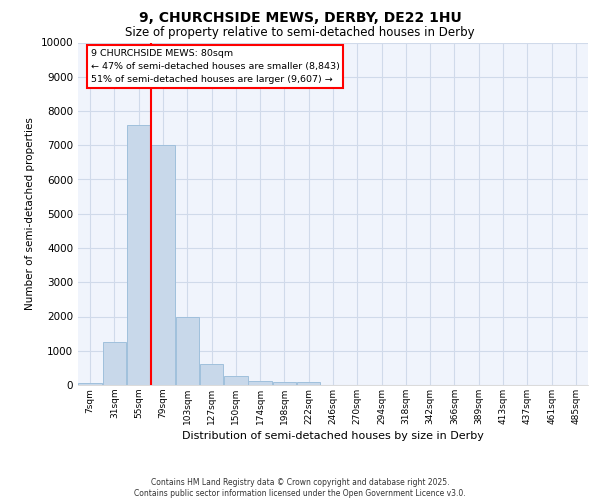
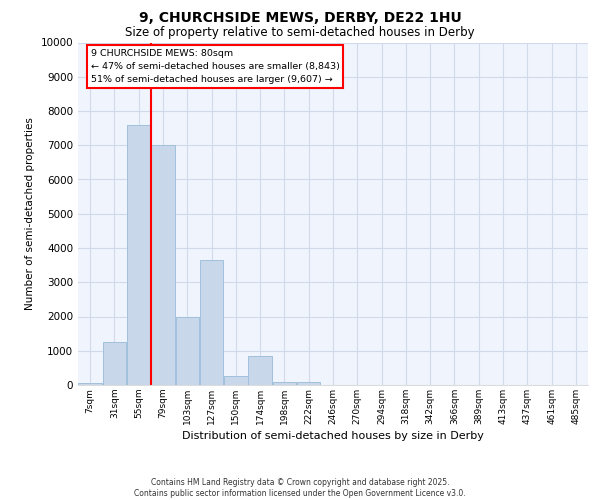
127sqm: 600 -> 3650
174sqm: 130 -> 850
